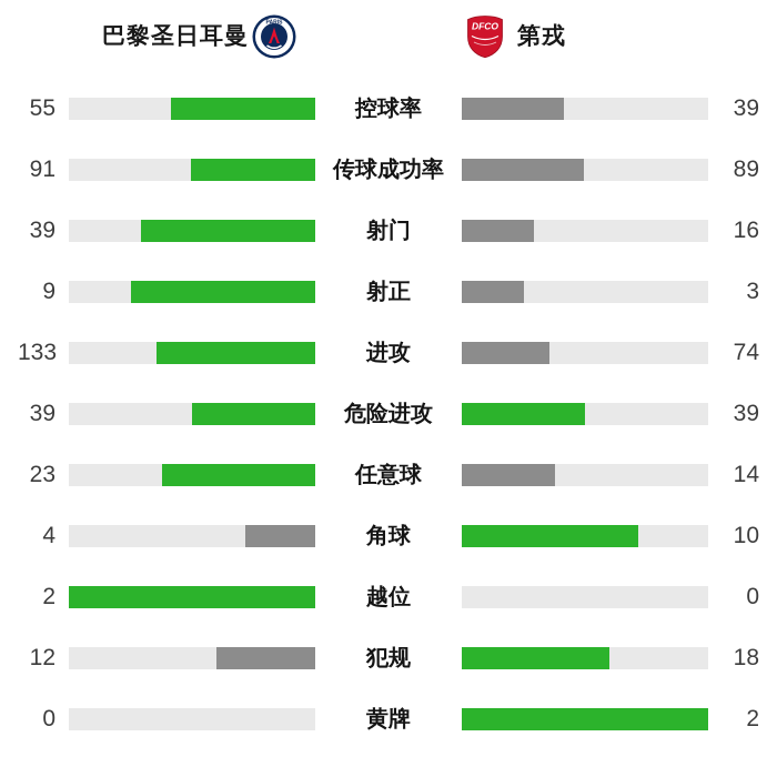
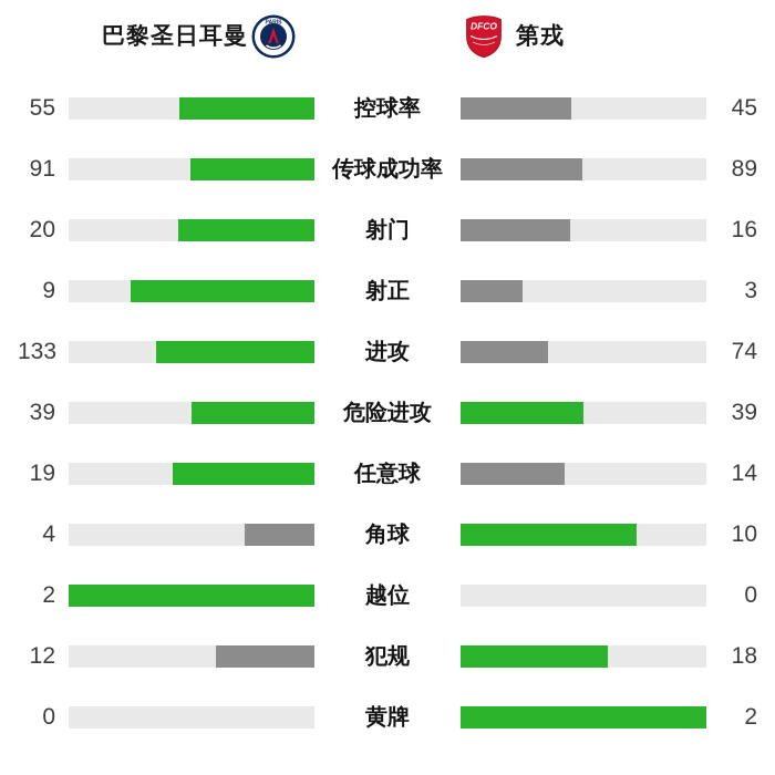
第戎/控球率: 39 -> 45
巴黎圣日耳曼/射门: 39 -> 20
巴黎圣日耳曼/任意球: 23 -> 19
